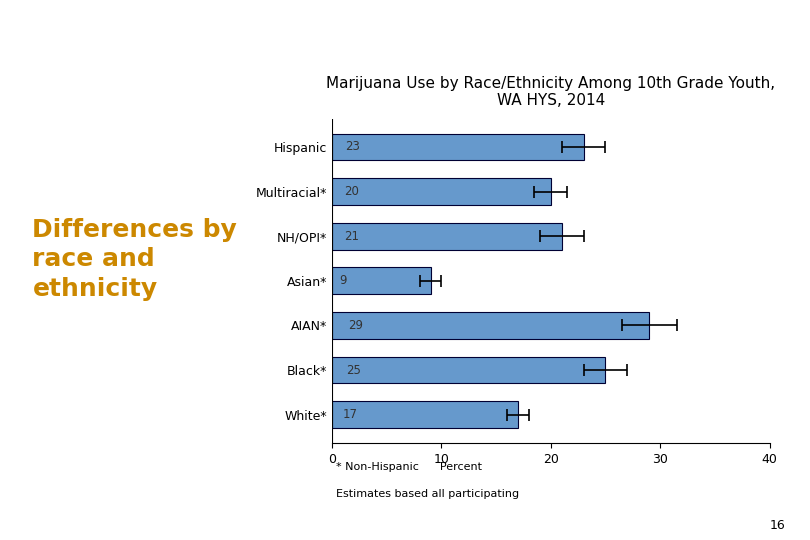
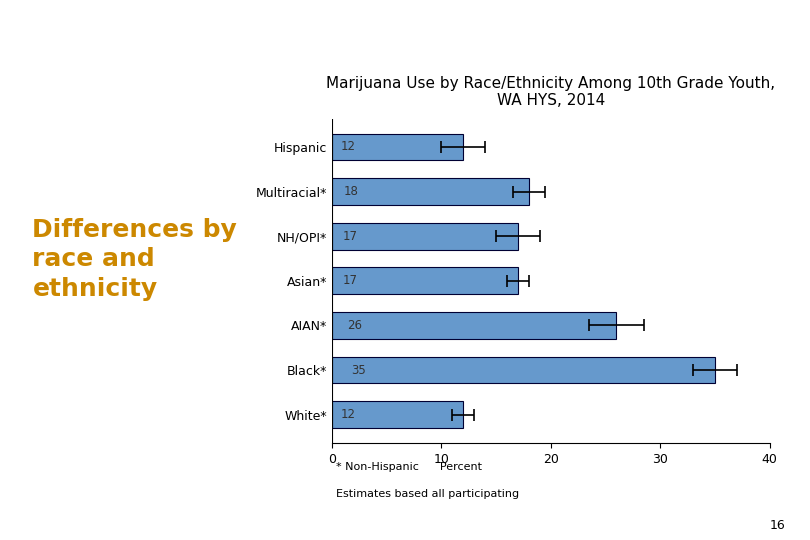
Hispanic: 23 -> 12
Multiracial*: 20 -> 18
NH/OPI*: 21 -> 17
Asian*: 9 -> 17
AIAN*: 29 -> 26
Black*: 25 -> 35
White*: 17 -> 12
